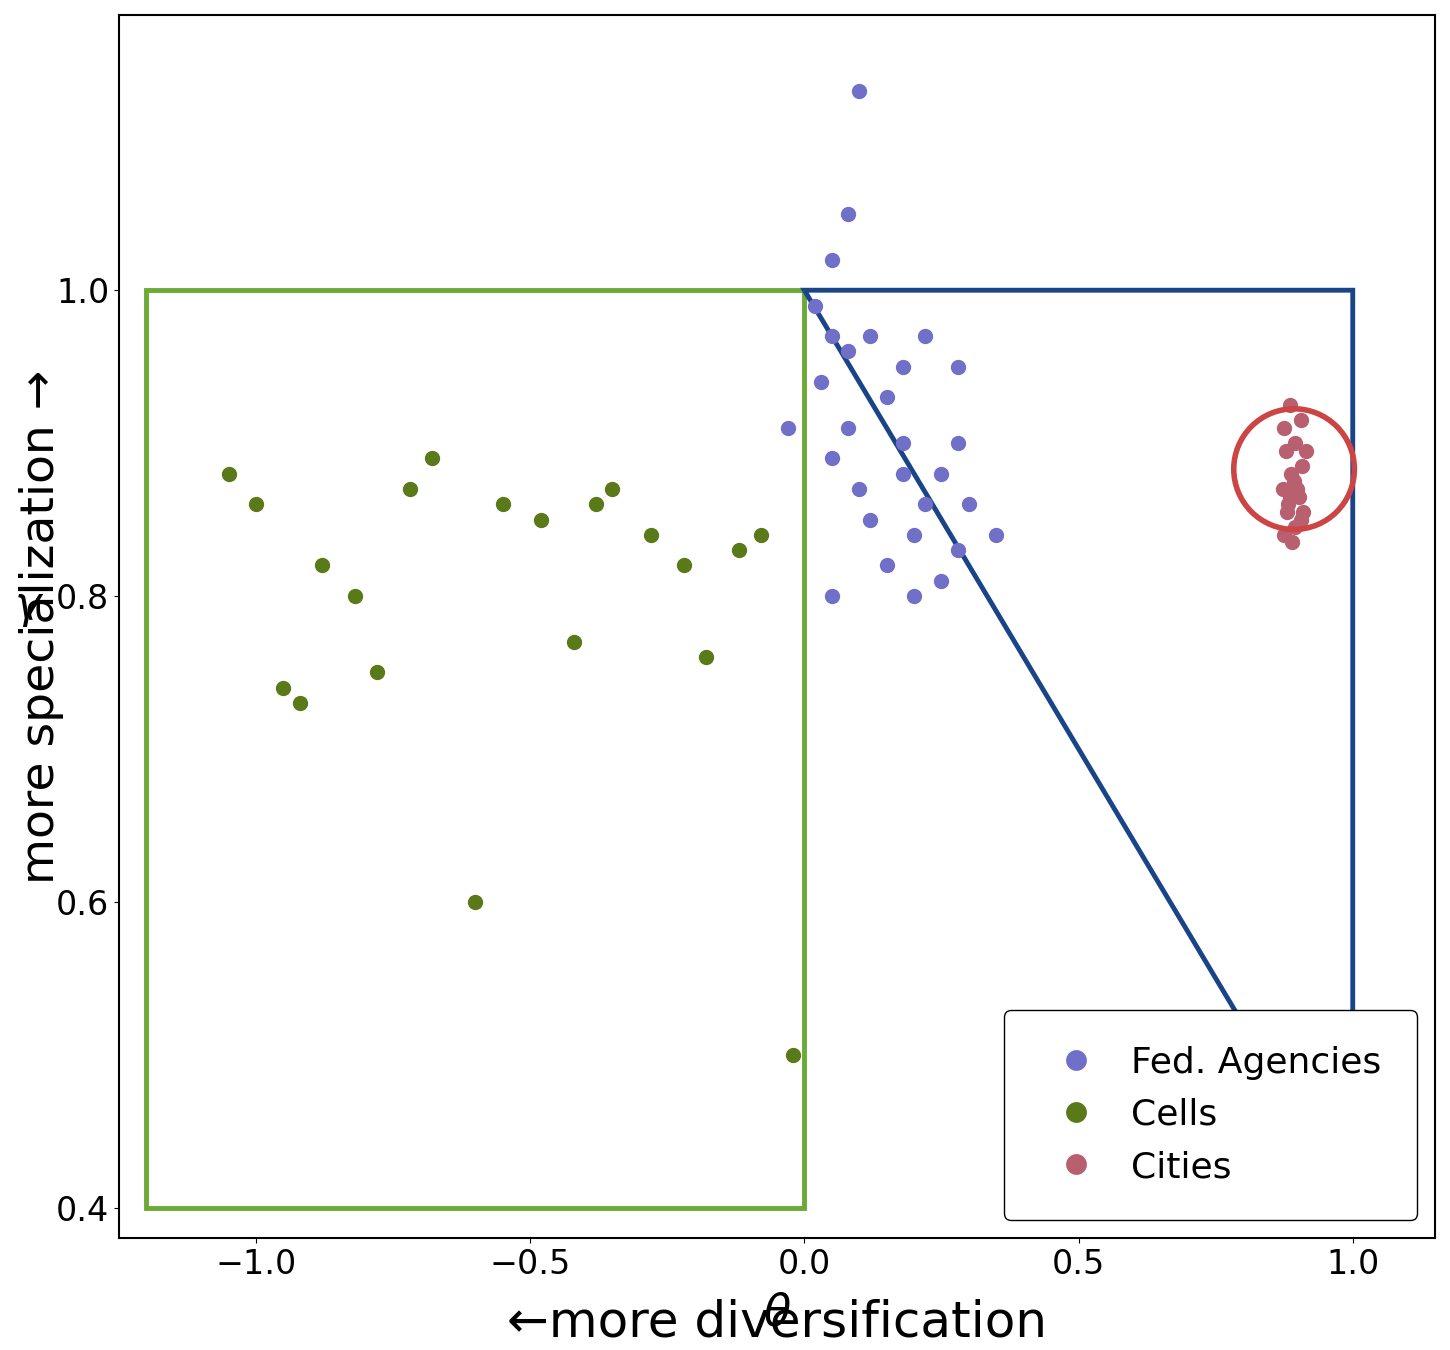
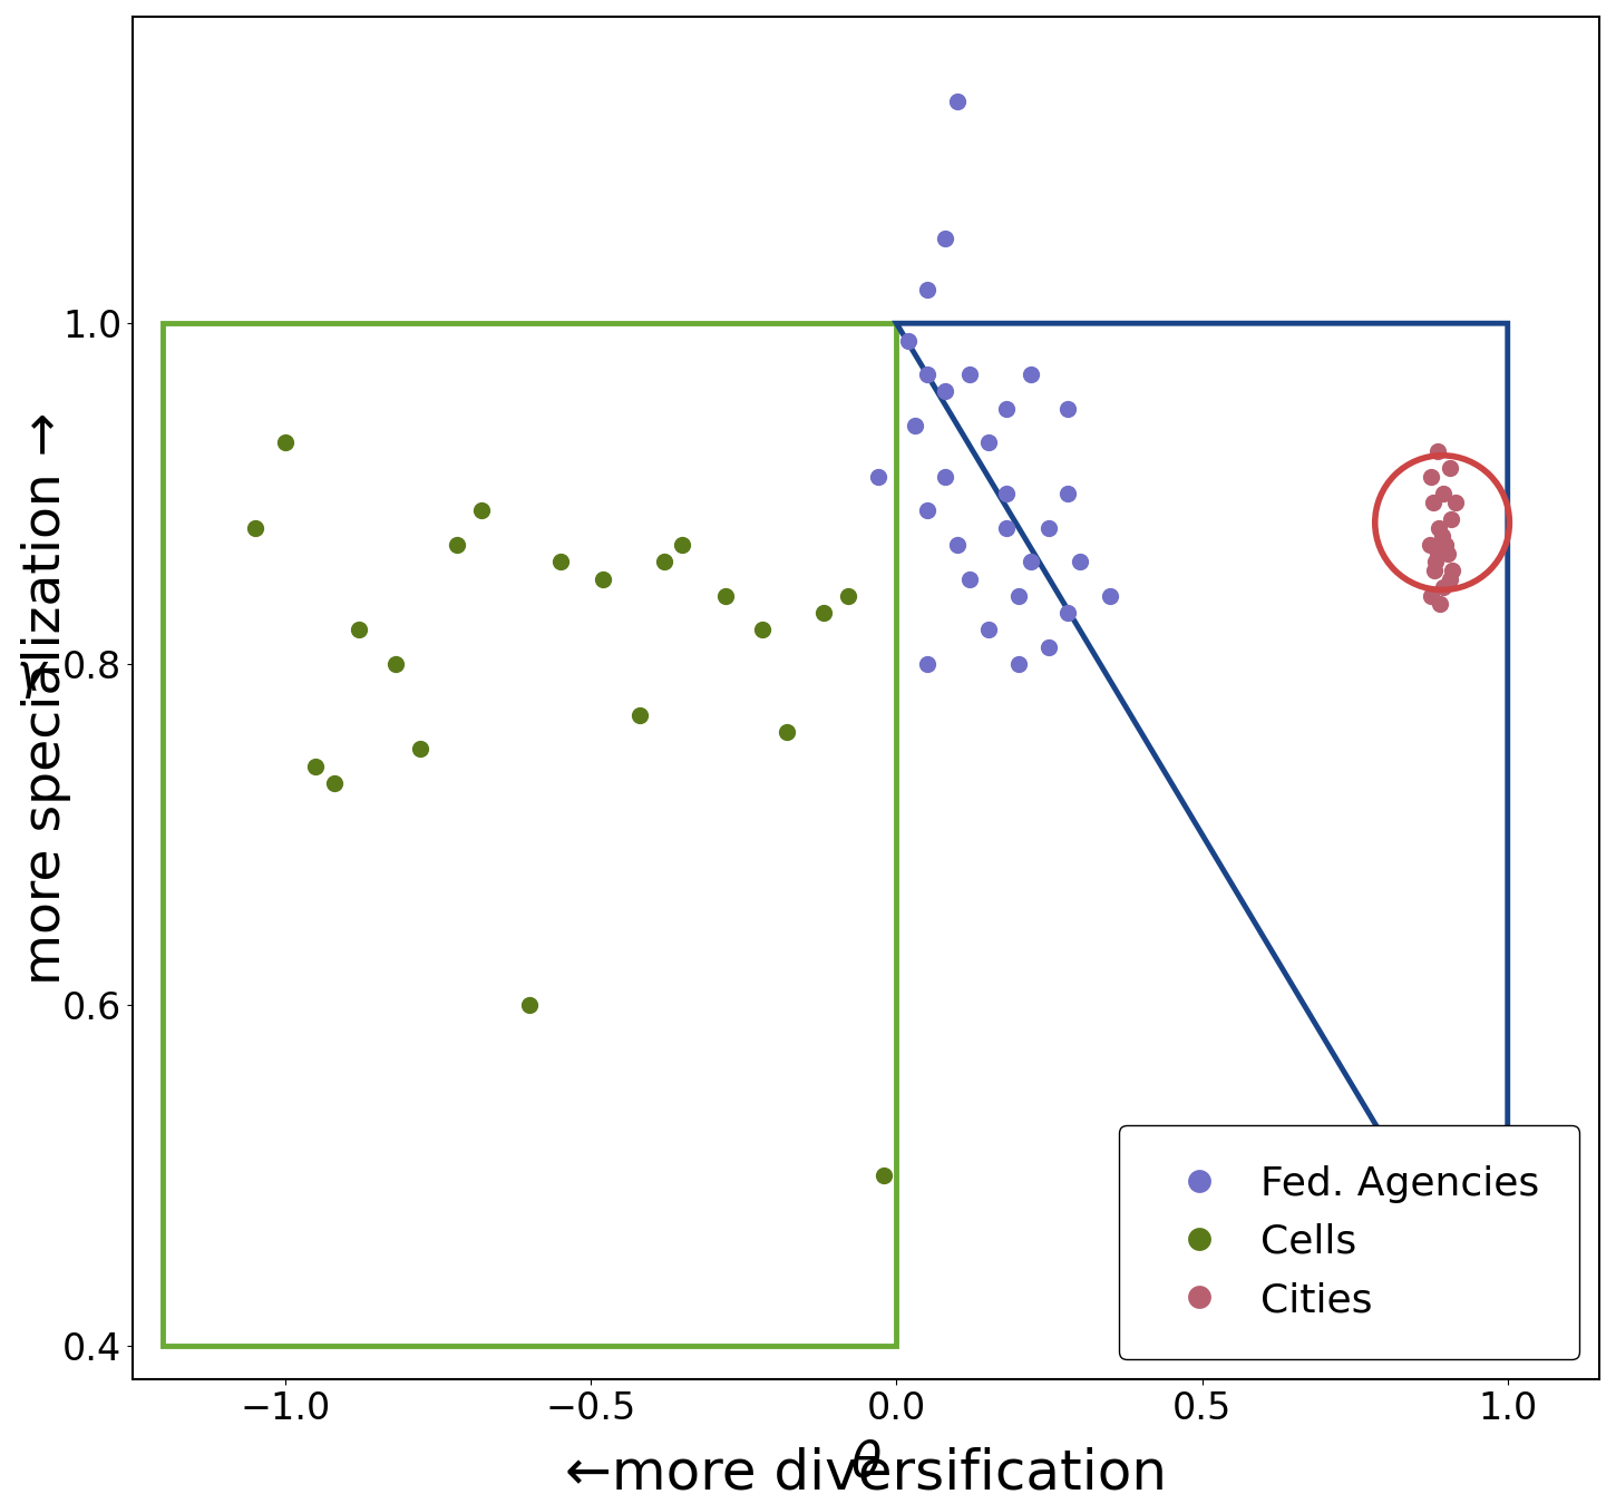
Cells/−1.0: 0.86 -> 0.93
